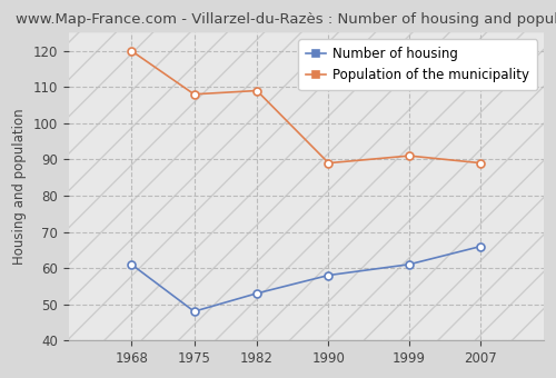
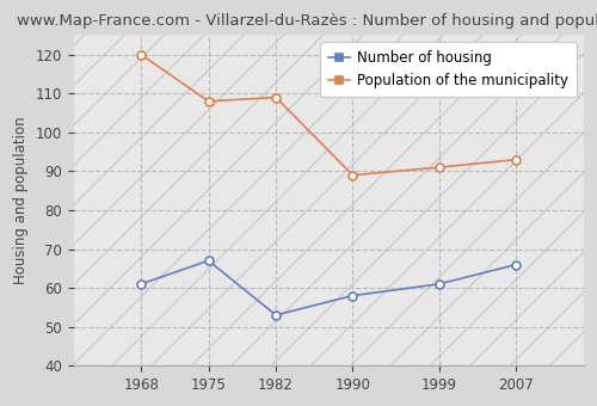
Number of housing/1975: 48 -> 67
Population of the municipality/2007: 89 -> 93
